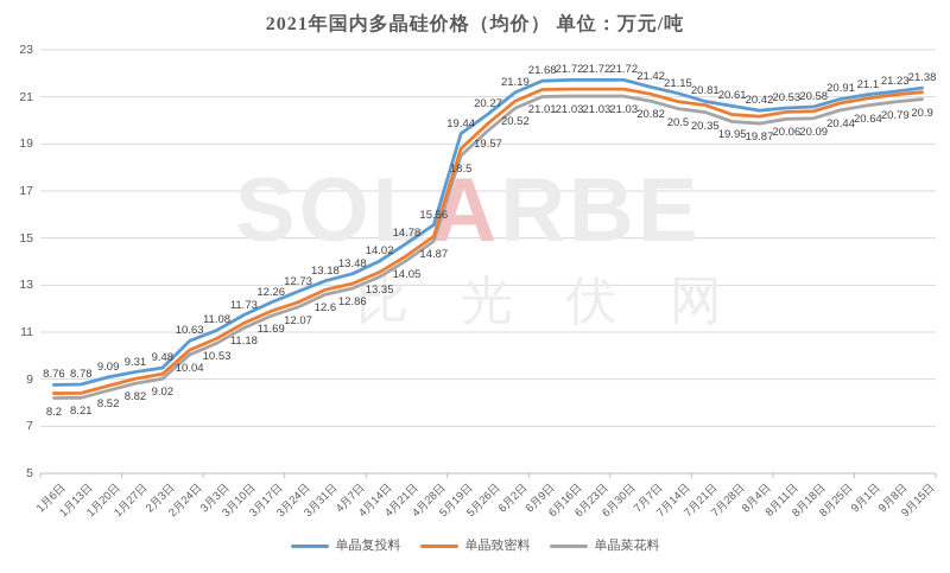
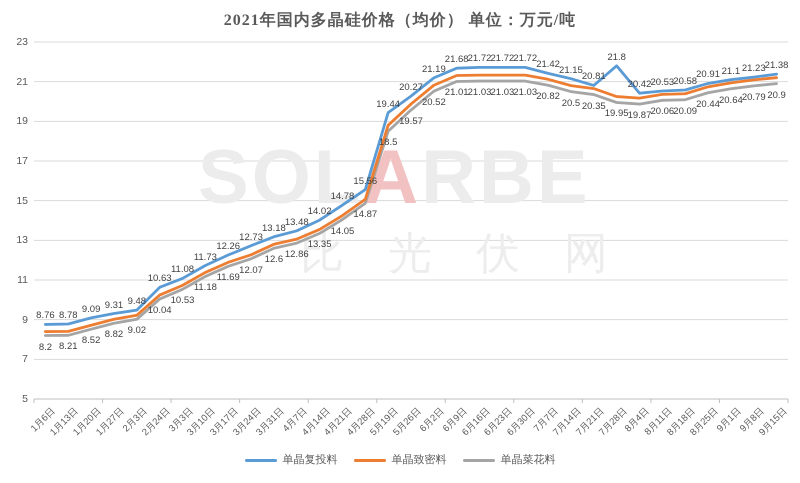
单晶复投料/7月28日: 20.61 -> 21.8
